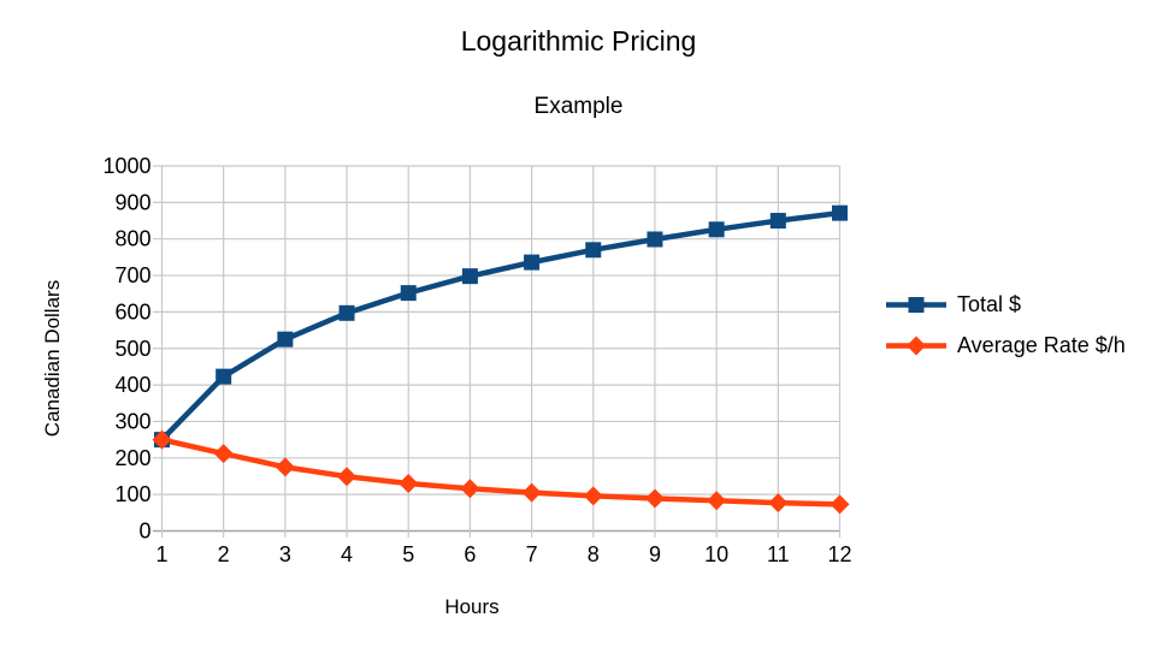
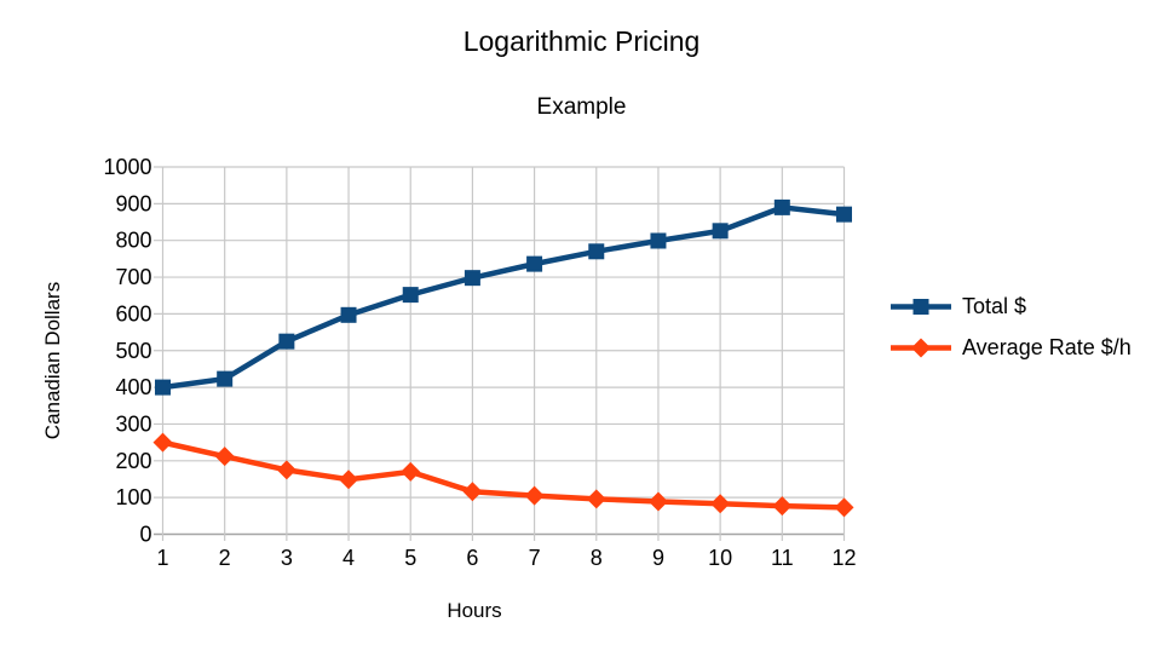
Total $/1: 250 -> 400
Average Rate $/h/5: 130 -> 170
Total $/11: 850 -> 890
